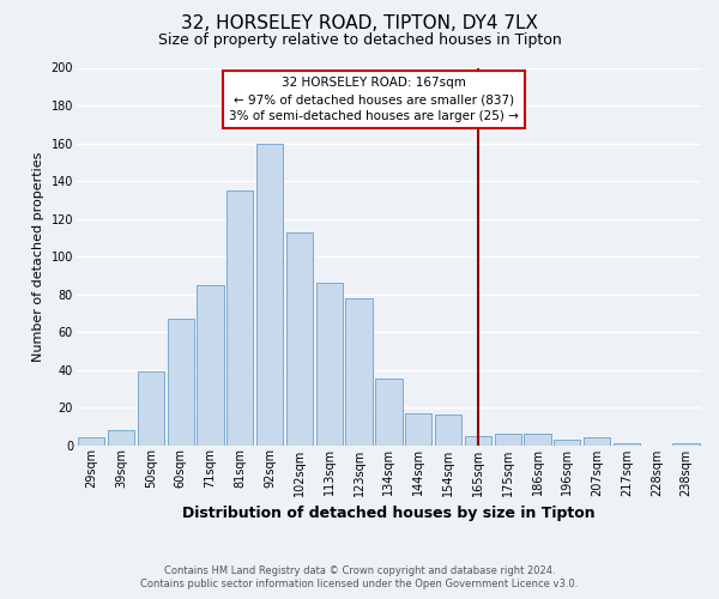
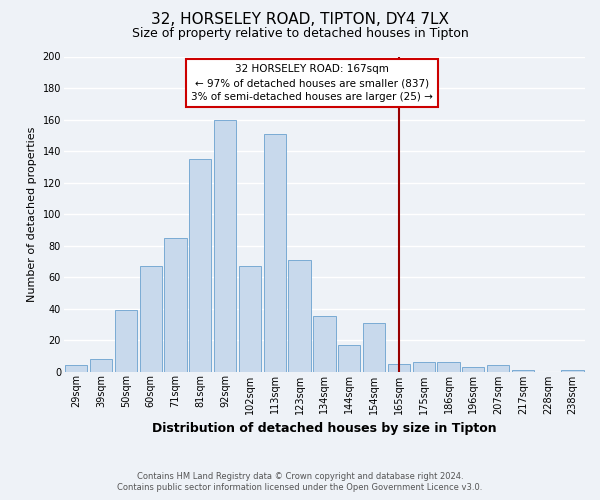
102sqm: 113 -> 67
113sqm: 86 -> 151
123sqm: 78 -> 71
154sqm: 16 -> 31
